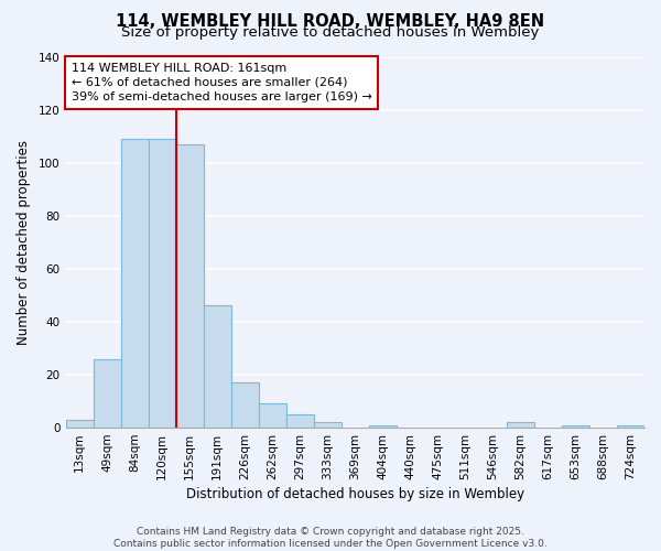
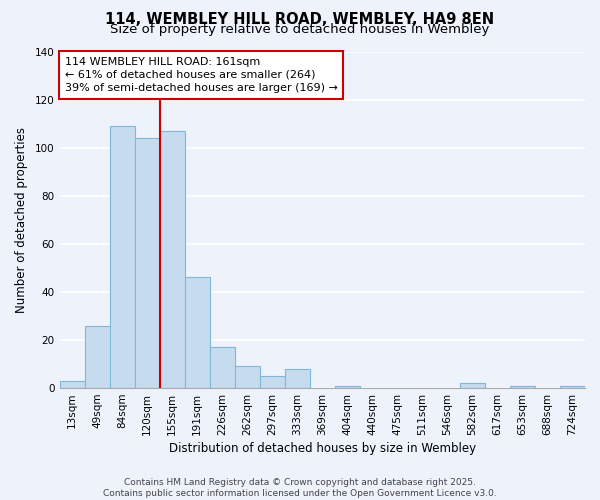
120sqm: 109 -> 104
333sqm: 2 -> 8
